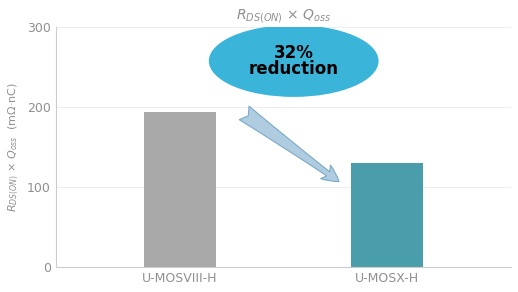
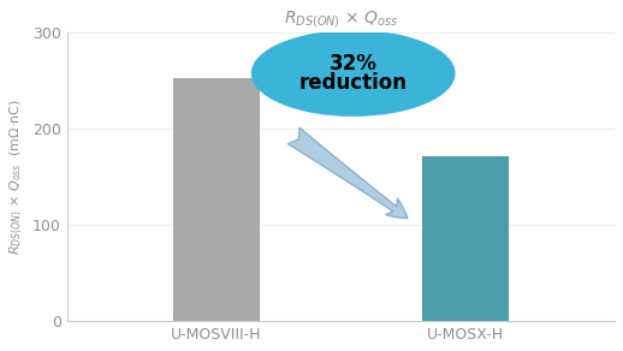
U-MOSVIII-H: 194 -> 253
U-MOSX-H: 130 -> 172
